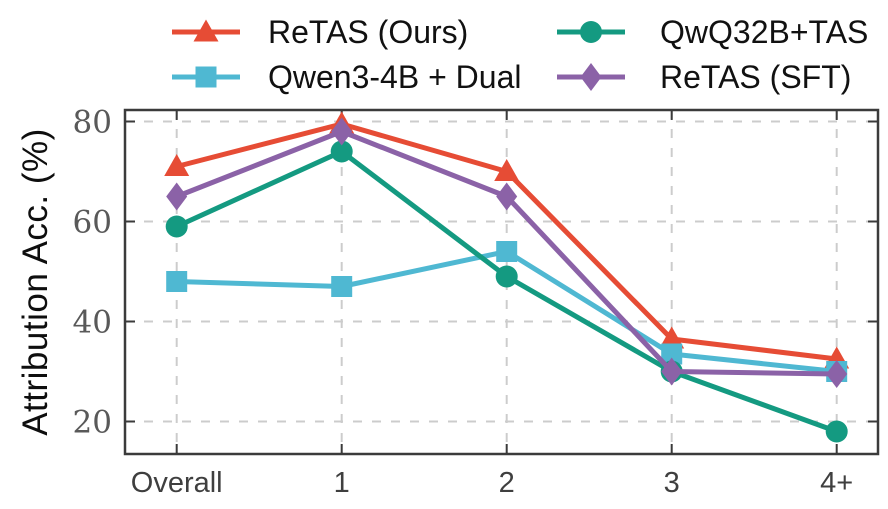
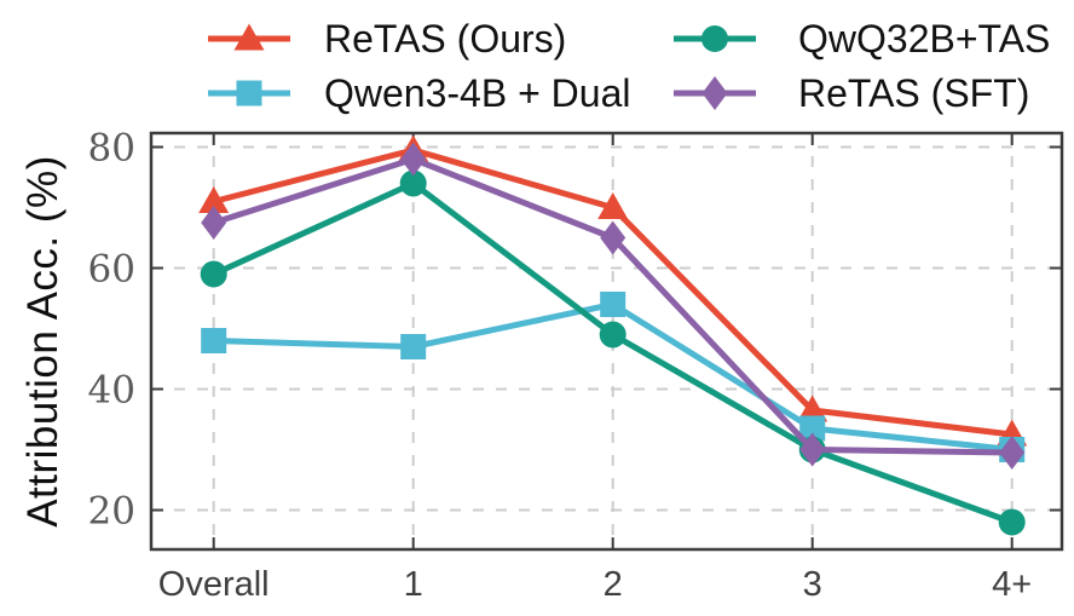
ReTAS (SFT)/Overall: 65 -> 68
